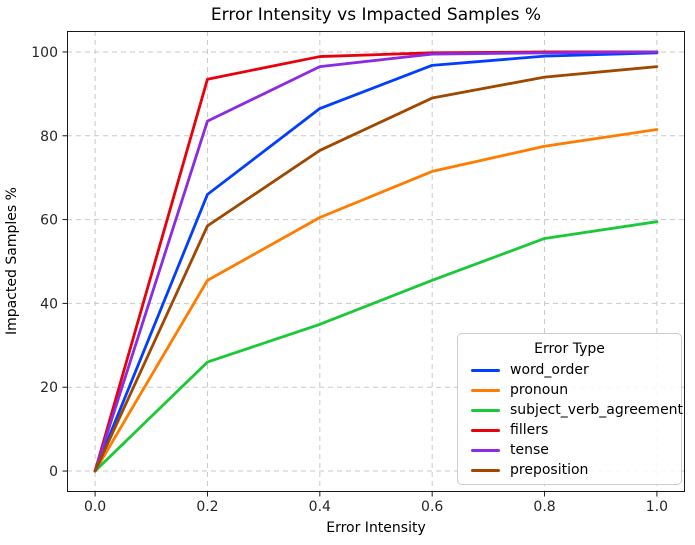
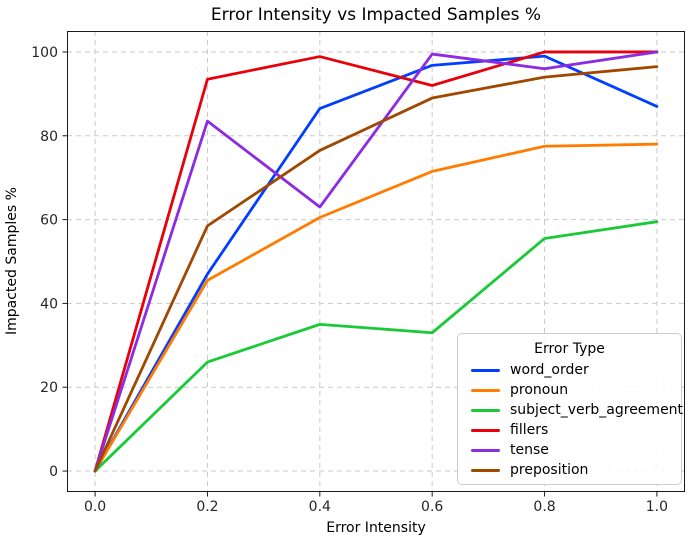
word_order/0.2: 66 -> 47
tense/0.4: 96 -> 63
subject_verb_agreement/0.6: 46 -> 33
fillers/0.6: 100 -> 92
tense/0.8: 100 -> 96
word_order/1.0: 100 -> 87
pronoun/1.0: 82 -> 78
